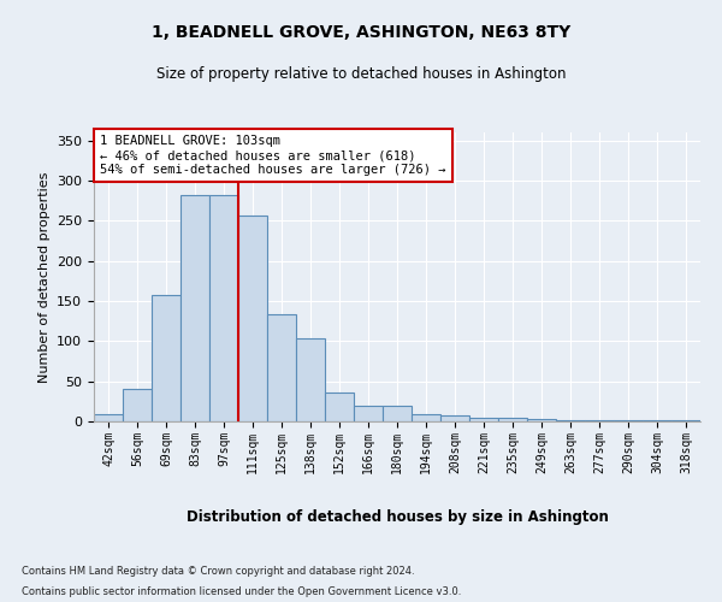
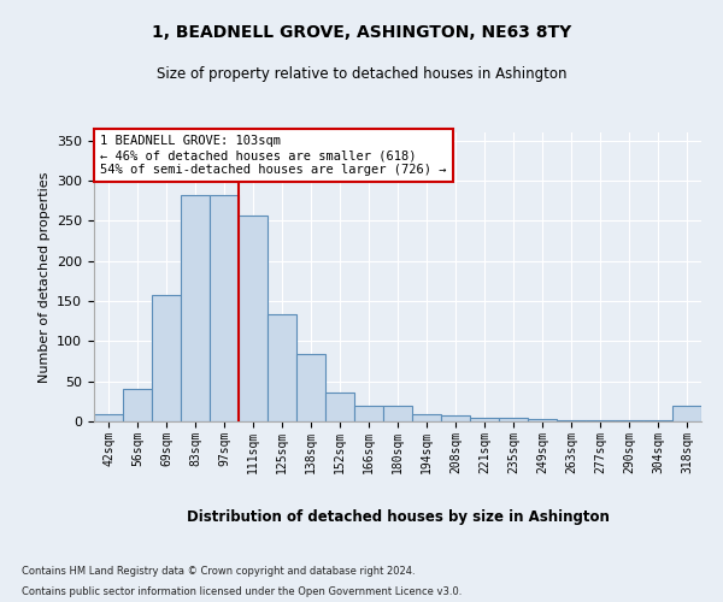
138sqm: 103 -> 84
318sqm: 2 -> 20
